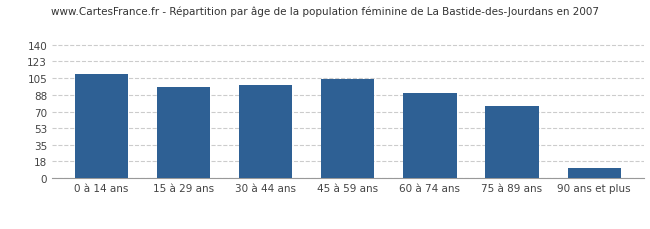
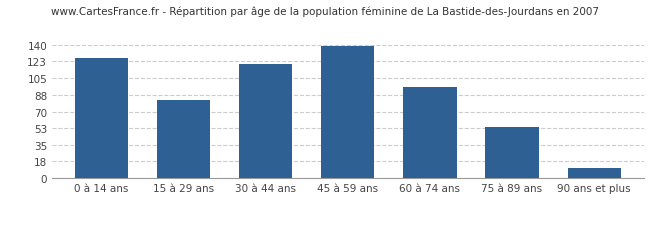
0 à 14 ans: 110 -> 126
15 à 29 ans: 96 -> 82
30 à 44 ans: 98 -> 120
45 à 59 ans: 104 -> 139
60 à 74 ans: 90 -> 96
75 à 89 ans: 76 -> 54
